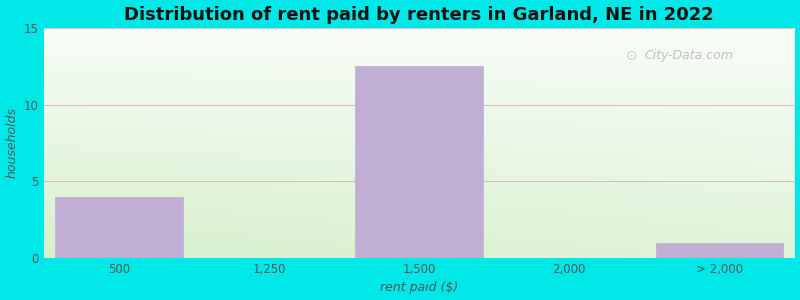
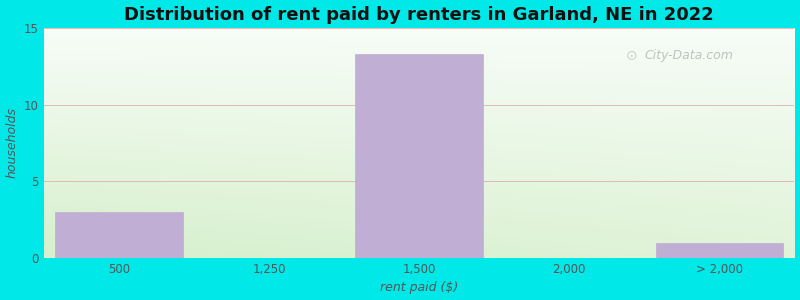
500: 4.0 -> 3.0
1,500: 12.5 -> 13.3
